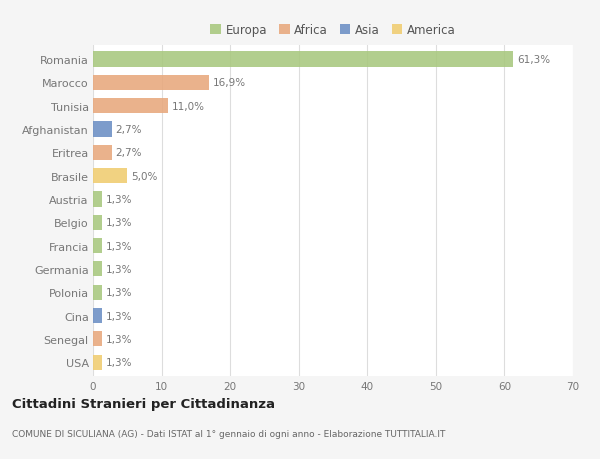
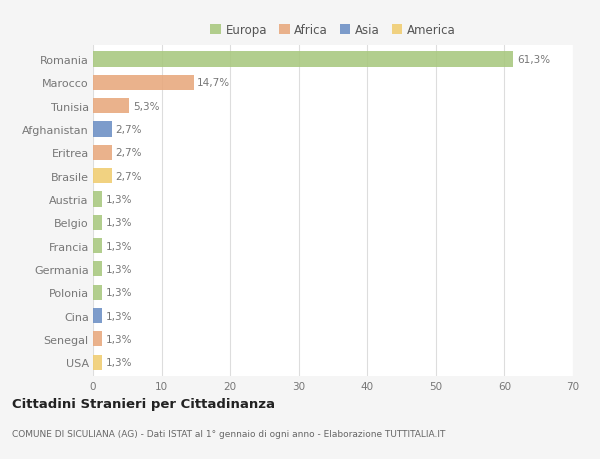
Marocco: 16,9% -> 14,7%
Tunisia: 11,0% -> 5,3%
Brasile: 5,0% -> 2,7%
